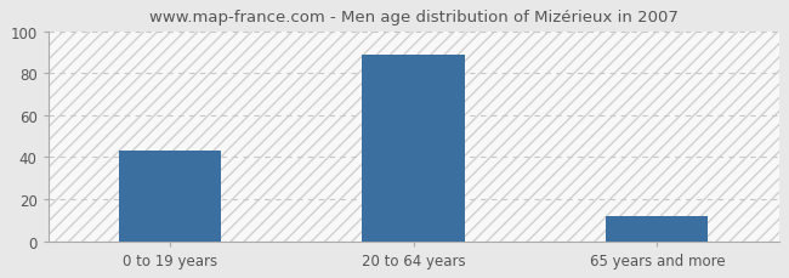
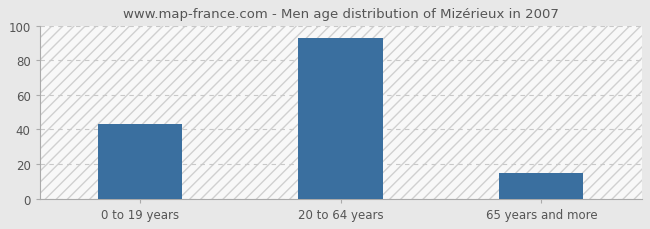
20 to 64 years: 89 -> 93
65 years and more: 12 -> 15
